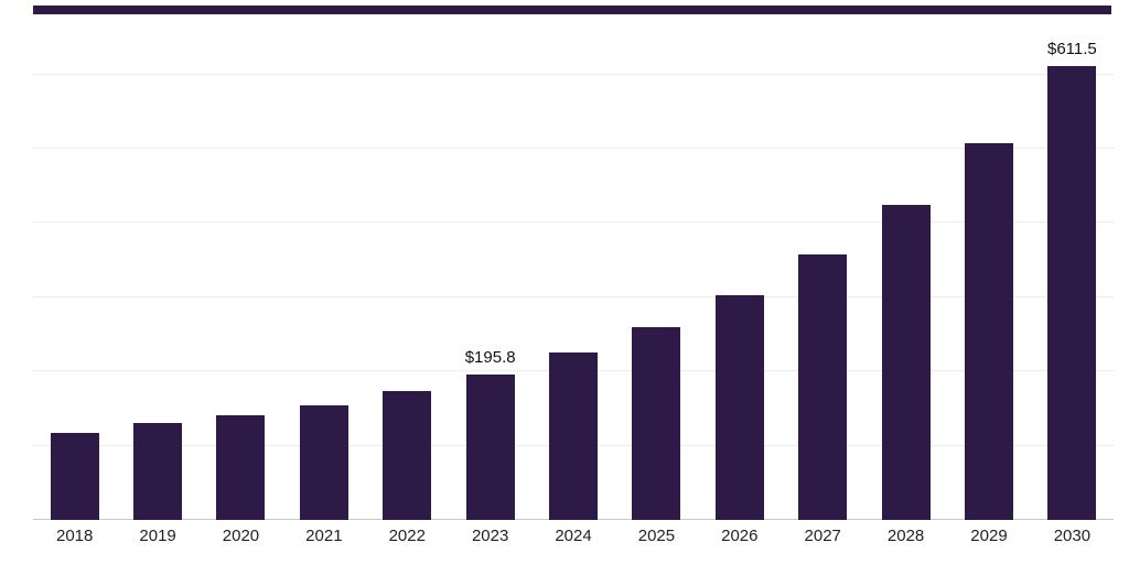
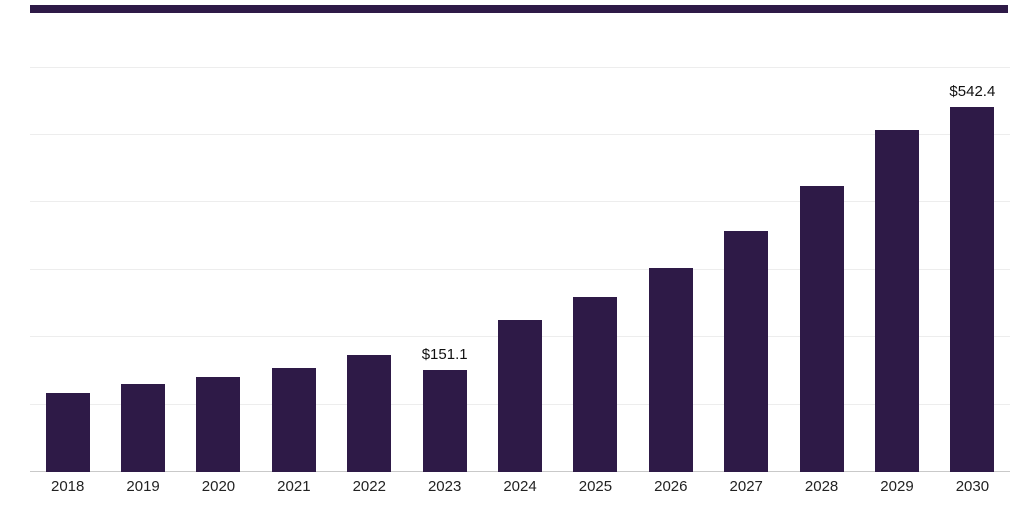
2023: $195.8 -> $151.1
2030: $611.5 -> $542.4
